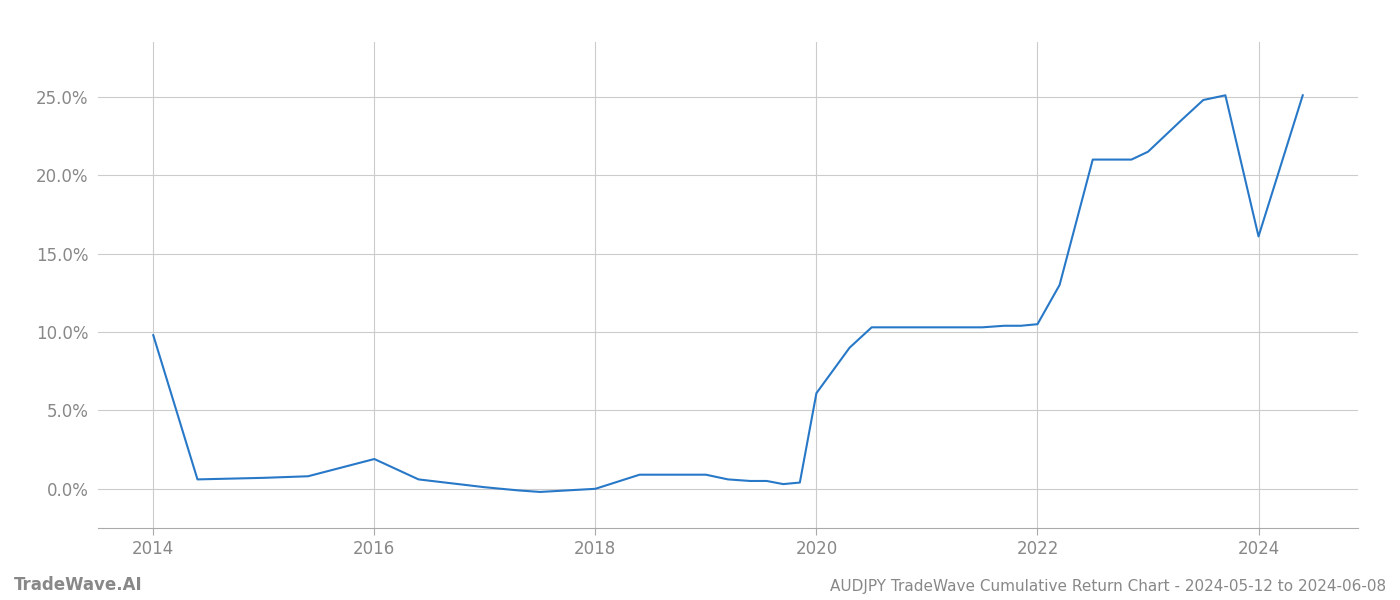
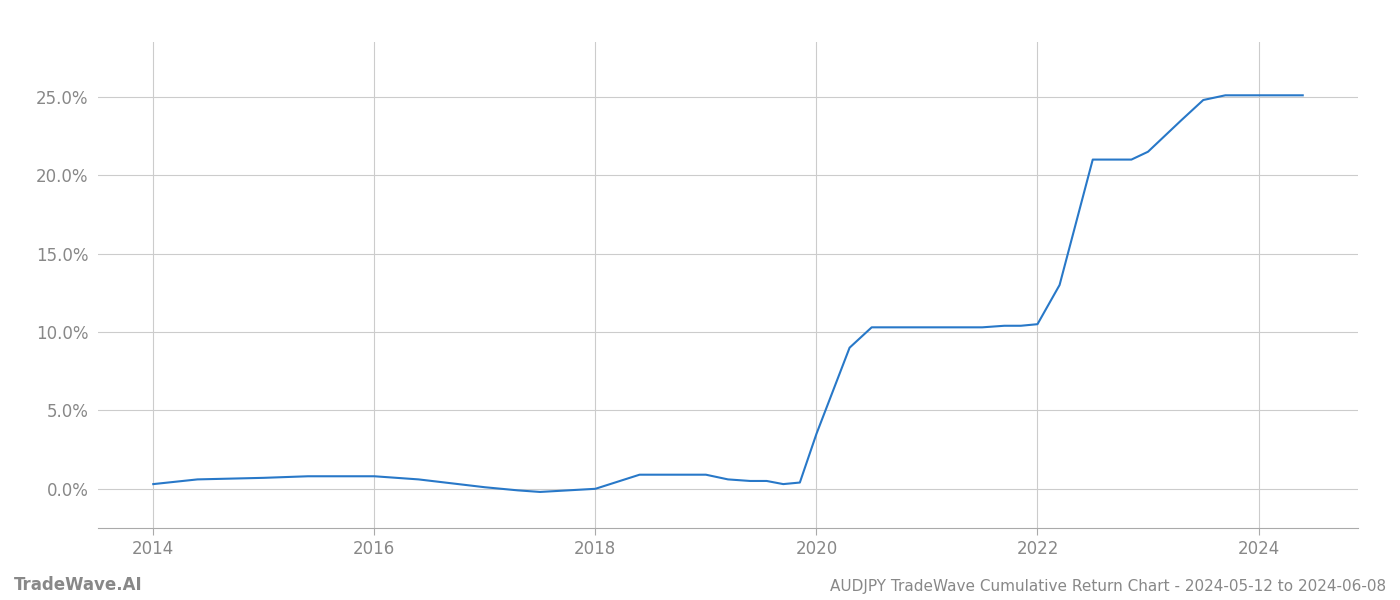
2014: 9.8% -> 0.3%
2016: 1.9% -> 0.8%
2020: 6.1% -> 3.5%
2024: 16.1% -> 25.1%
